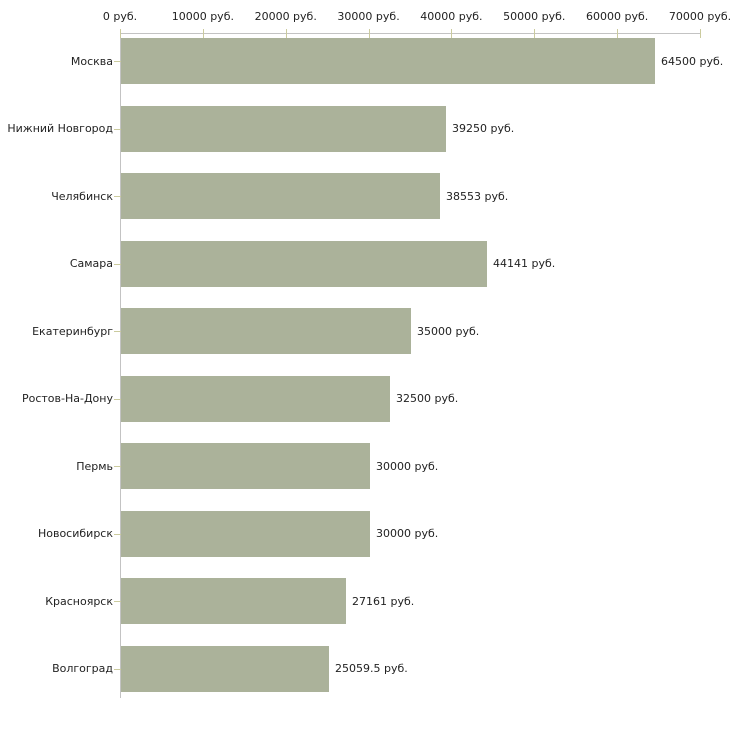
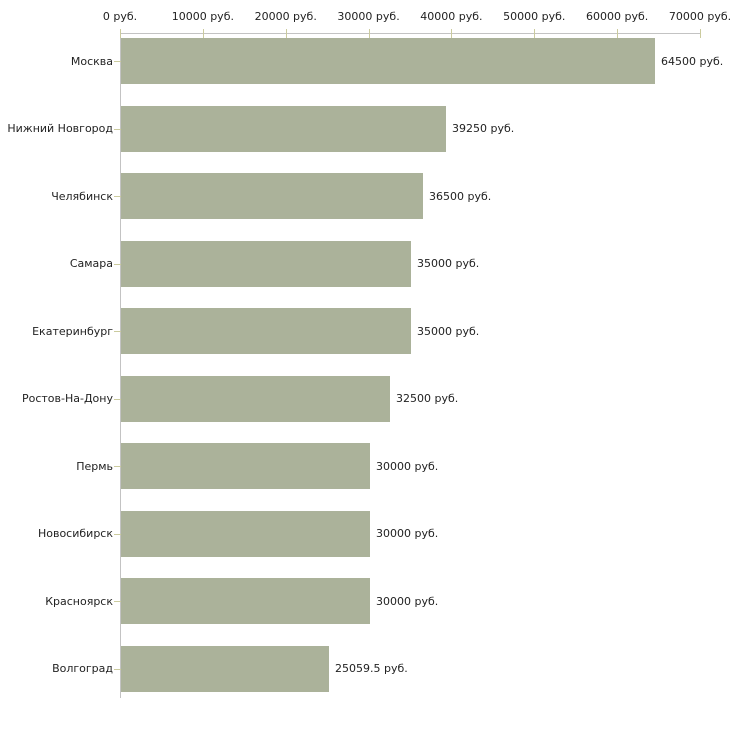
Челябинск: 38553 -> 36500
Самара: 44141 -> 35000
Красноярск: 27161 -> 30000
